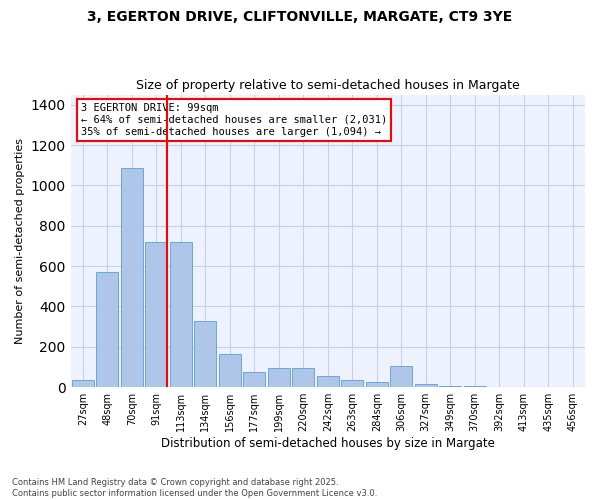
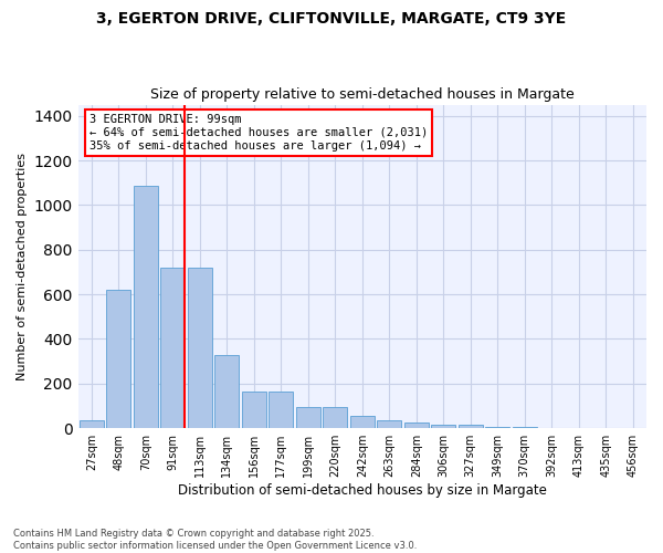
48sqm: 570 -> 620
177sqm: 75 -> 165
306sqm: 105 -> 18
